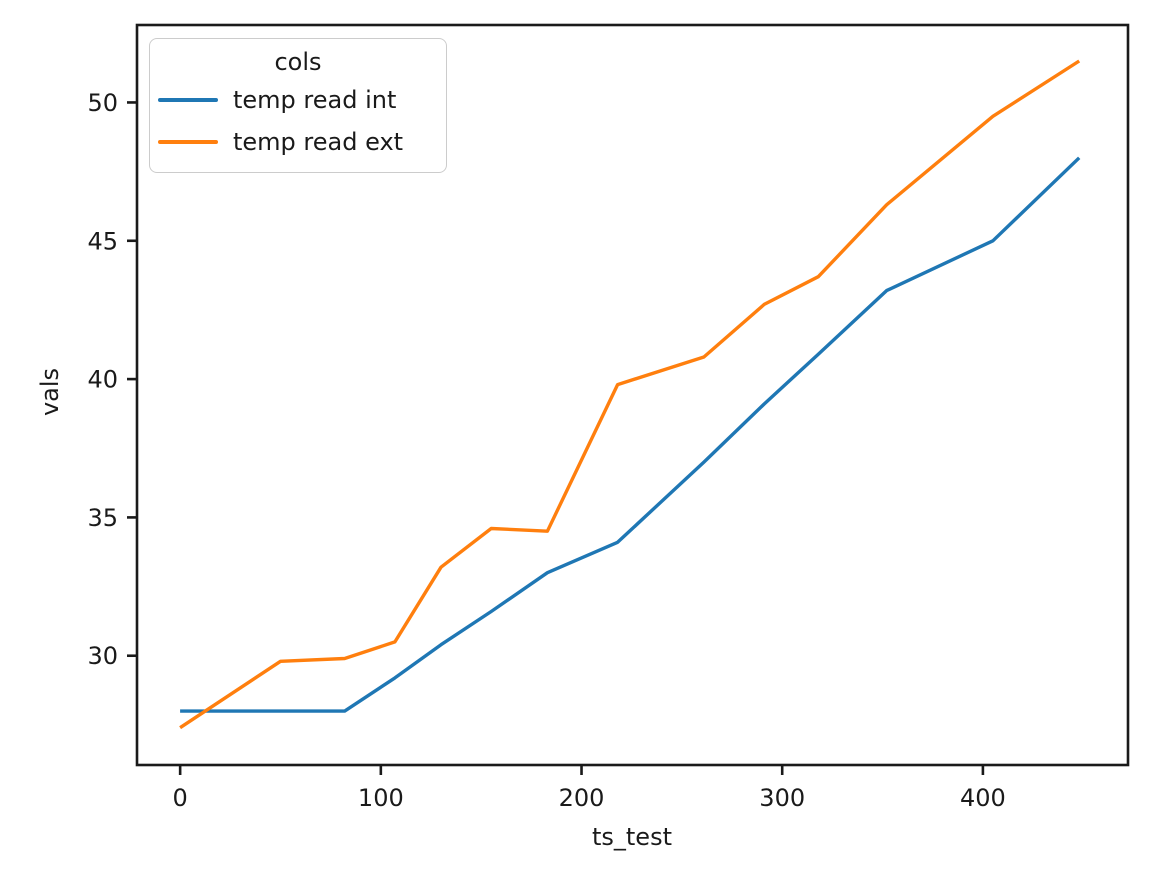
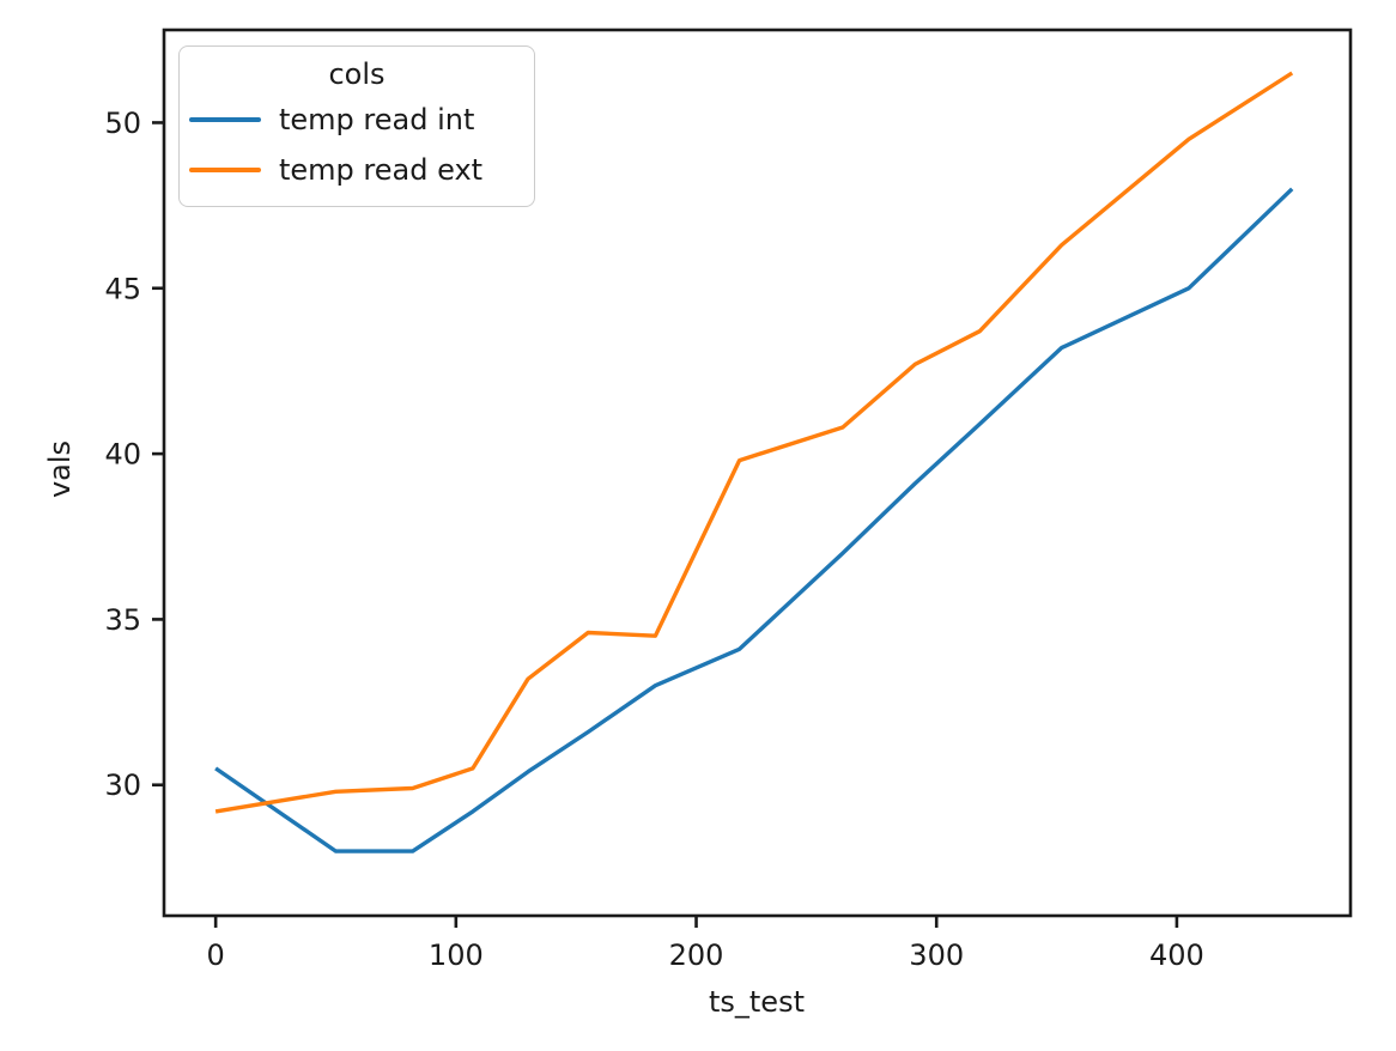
temp read int/0: 28.0 -> 30.5
temp read ext/0: 27.4 -> 29.2
